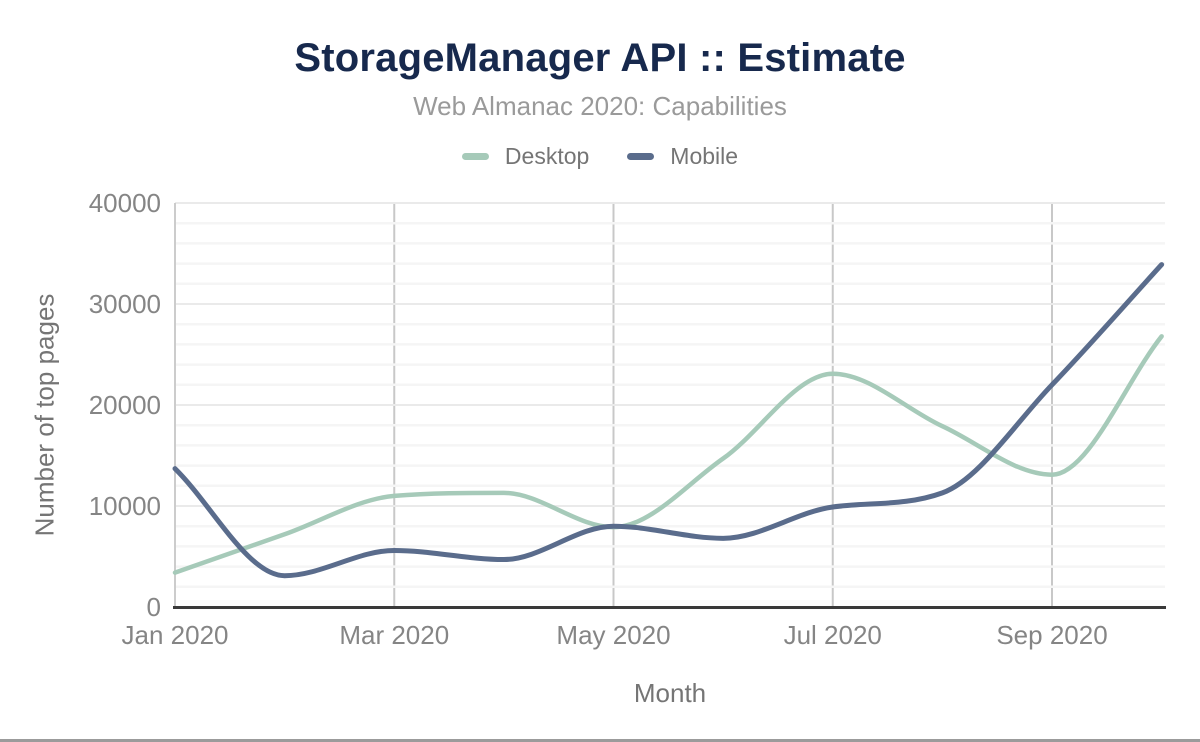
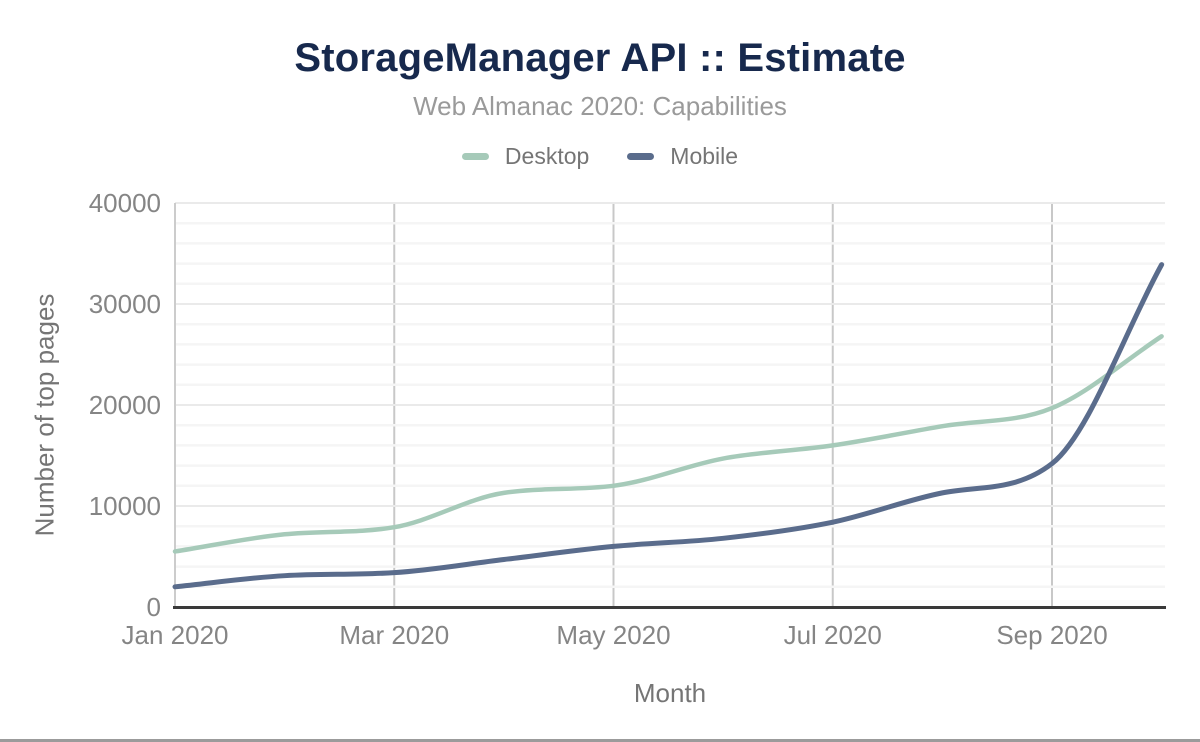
Desktop/Jan 2020: 3400 -> 5500
Mobile/Jan 2020: 13700 -> 2000
Desktop/Mar 2020: 11000 -> 7900
Mobile/Mar 2020: 5600 -> 3400
Desktop/May 2020: 7900 -> 12000
Mobile/May 2020: 8000 -> 6000
Desktop/Jul 2020: 23100 -> 16000
Mobile/Jul 2020: 9900 -> 8400
Desktop/Sep 2020: 13100 -> 19700
Mobile/Sep 2020: 22000 -> 14200
